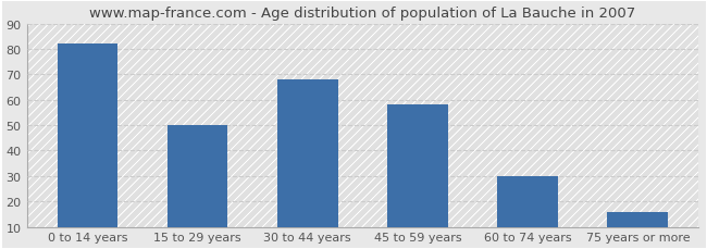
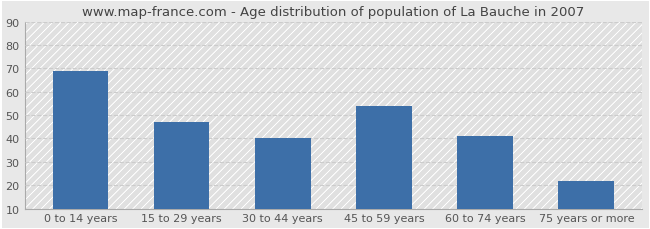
0 to 14 years: 82 -> 69
15 to 29 years: 50 -> 47
30 to 44 years: 68 -> 40
45 to 59 years: 58 -> 54
60 to 74 years: 30 -> 41
75 years or more: 16 -> 22
